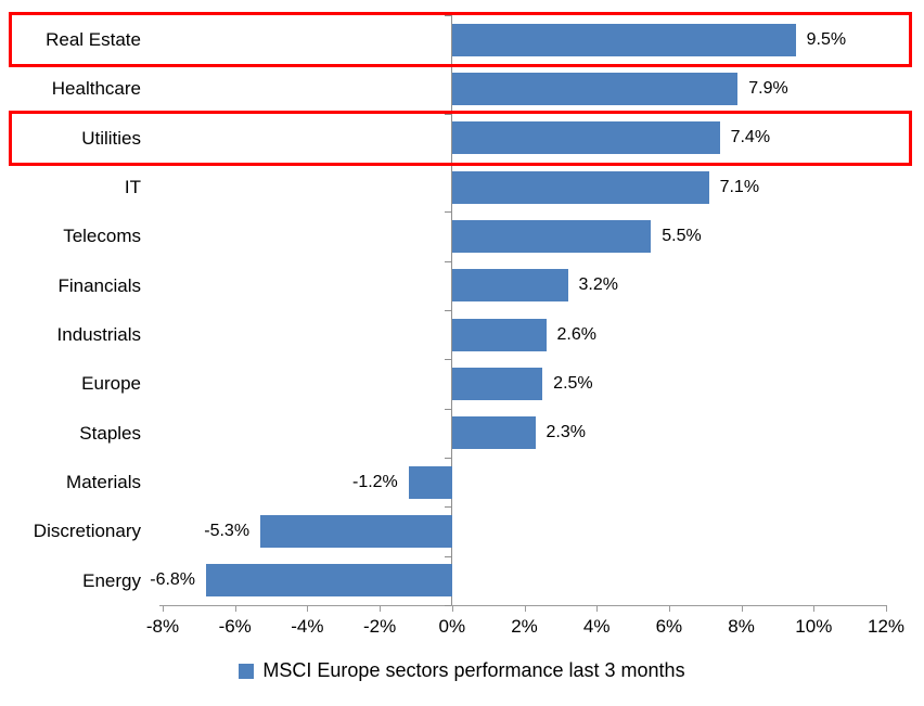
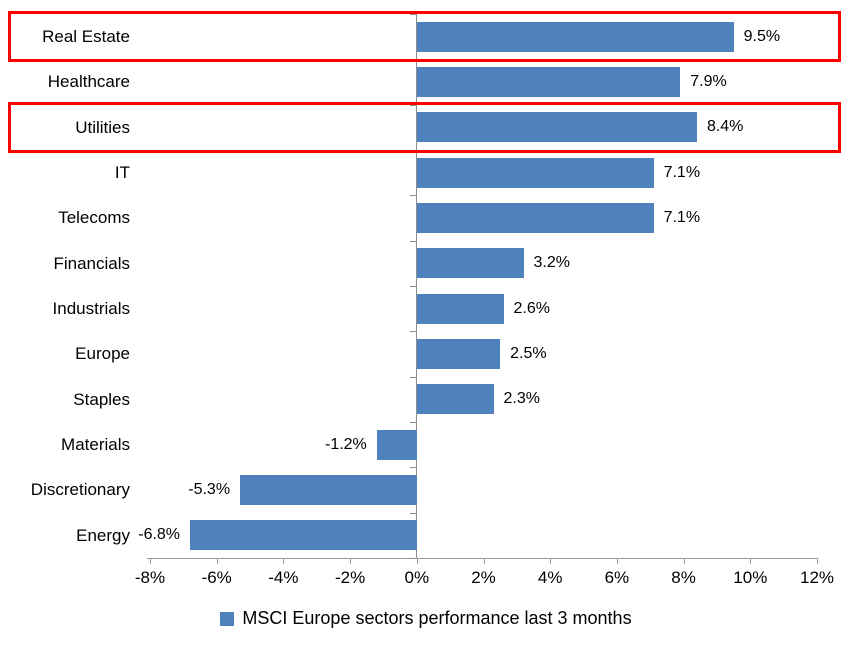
Utilities: 7.4% -> 8.4%
Telecoms: 5.5% -> 7.1%
